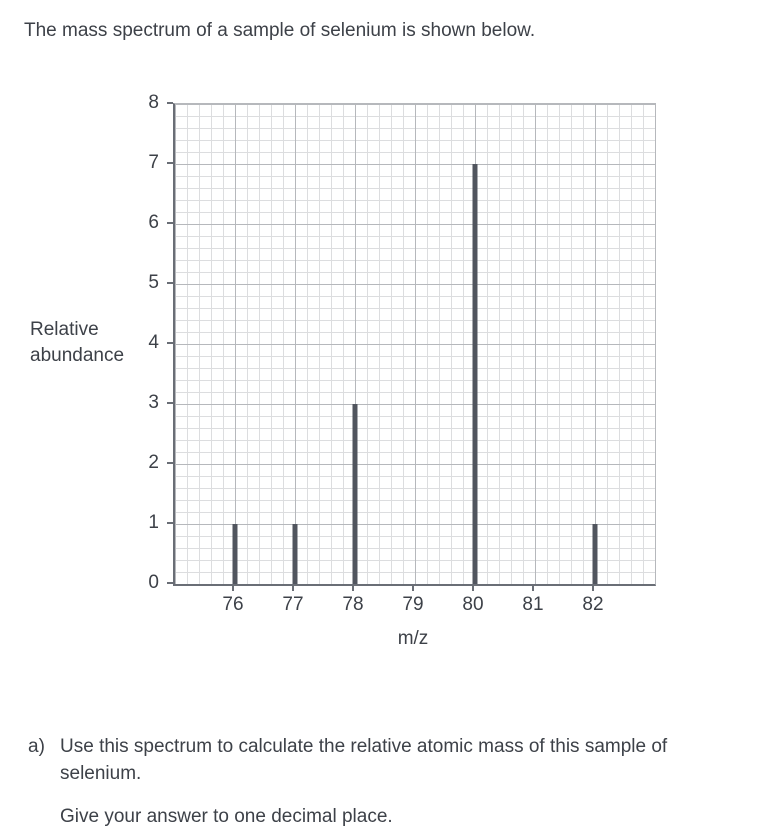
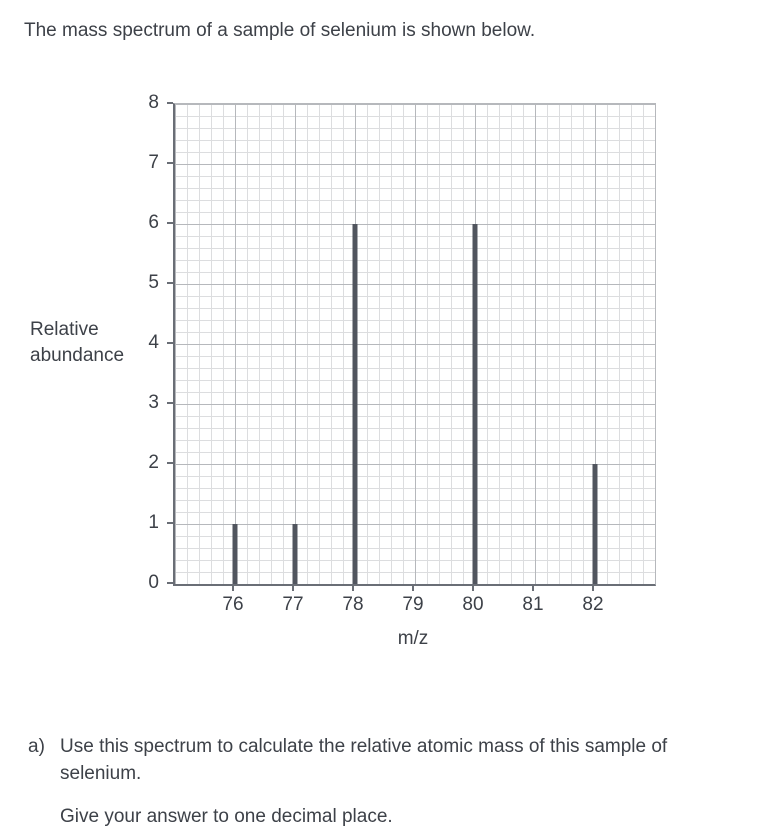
78: 3 -> 6
80: 7 -> 6
82: 1 -> 2
